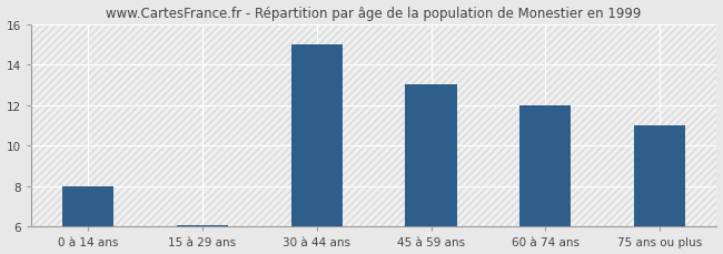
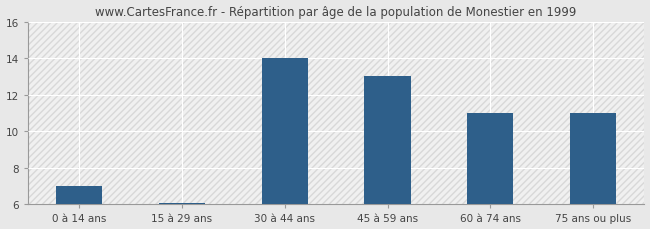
0 à 14 ans: 8.0 -> 7.0
30 à 44 ans: 15.0 -> 14.0
60 à 74 ans: 12.0 -> 11.0
